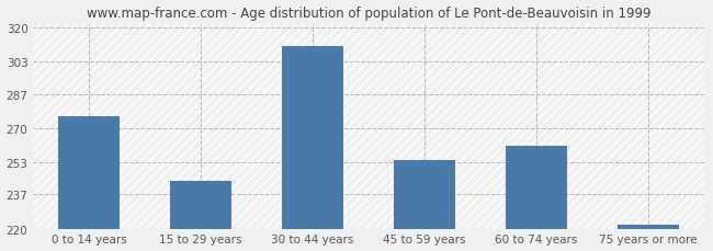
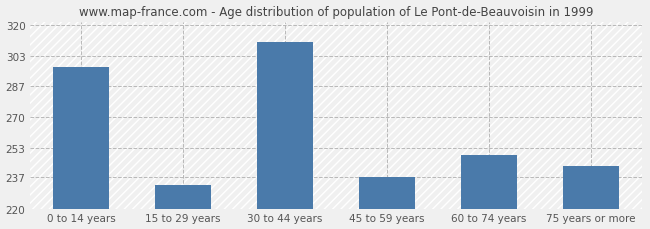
0 to 14 years: 276 -> 297
15 to 29 years: 244 -> 233
45 to 59 years: 254 -> 237
60 to 74 years: 261 -> 249
75 years or more: 222 -> 243
